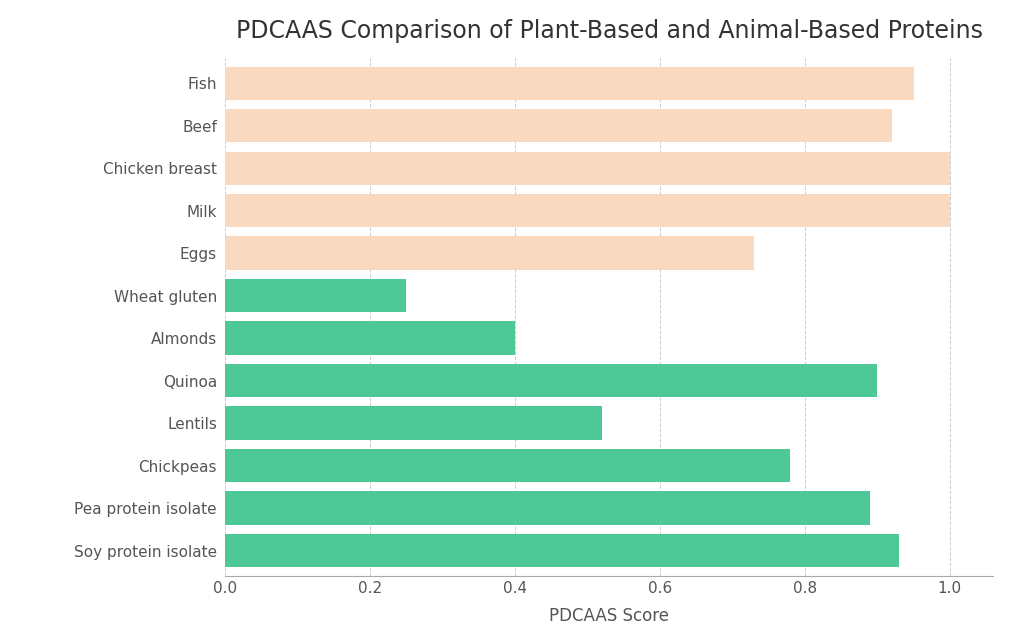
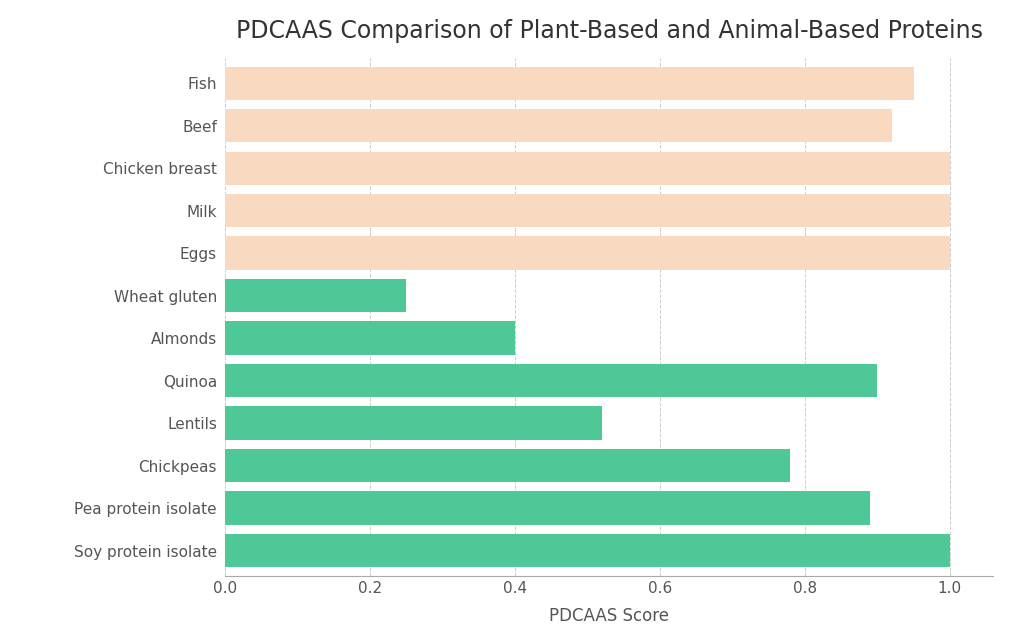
Eggs: 0.73 -> 1.00
Soy protein isolate: 0.93 -> 1.00
